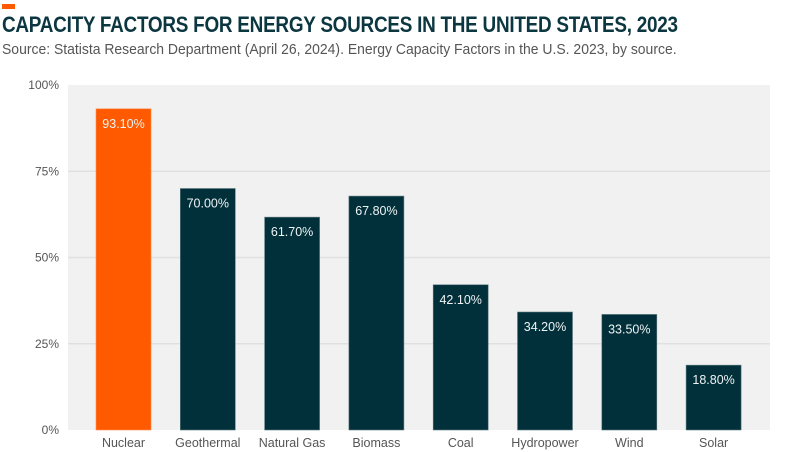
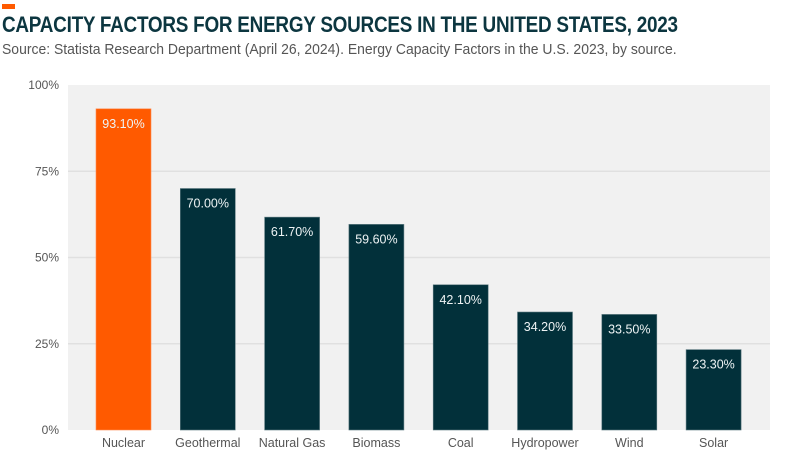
Biomass: 67.80% -> 59.60%
Solar: 18.80% -> 23.30%
